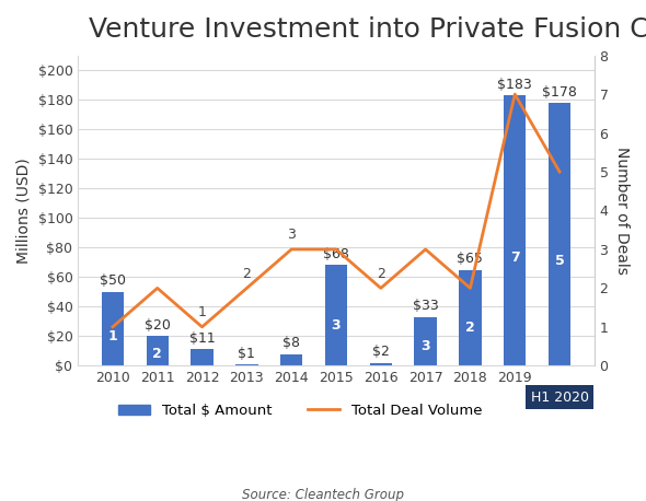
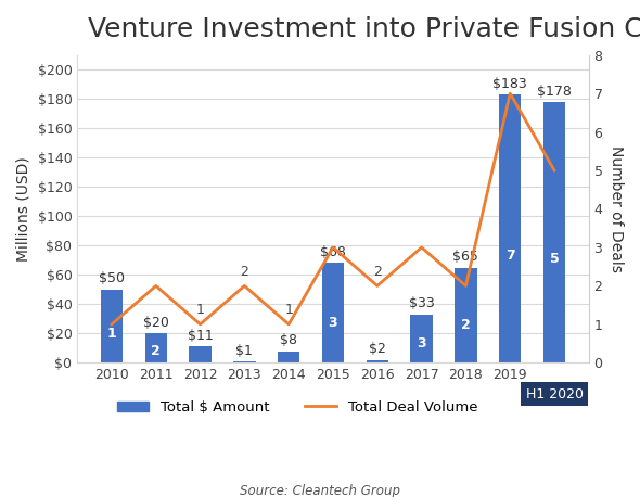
Total Deal Volume/2014: 3 -> 1
